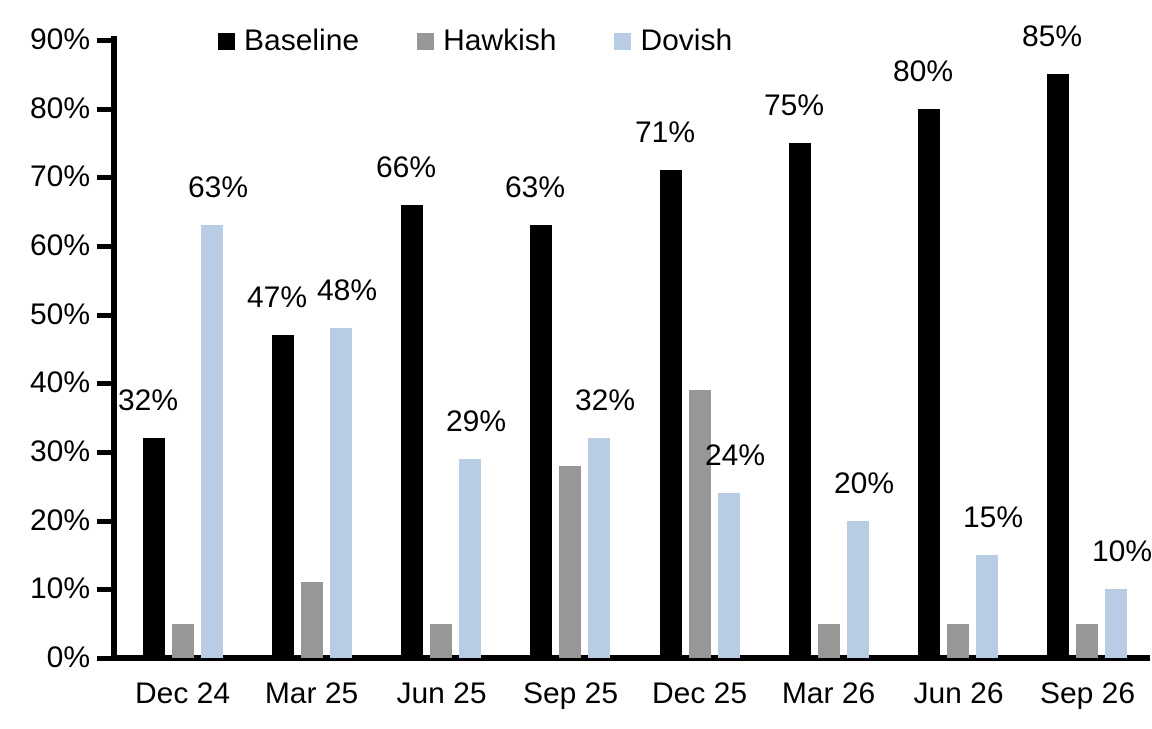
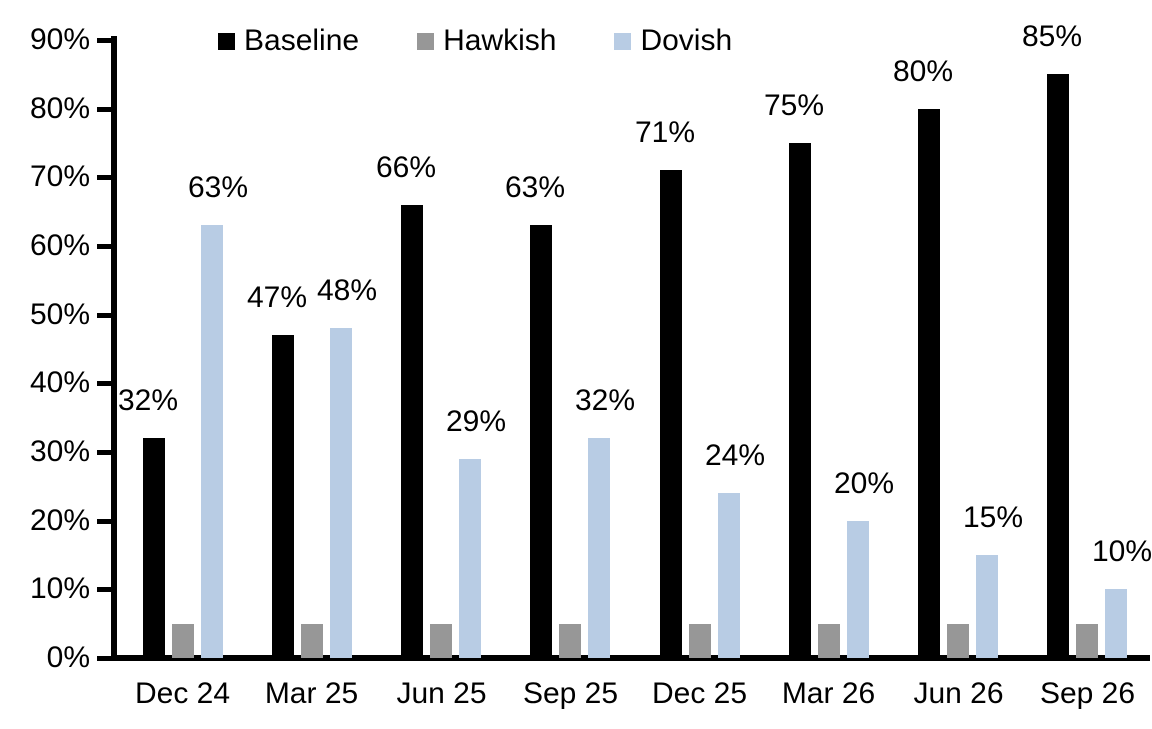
Hawkish/Mar 25: 11% -> 5%
Hawkish/Sep 25: 28% -> 5%
Hawkish/Dec 25: 39% -> 5%
